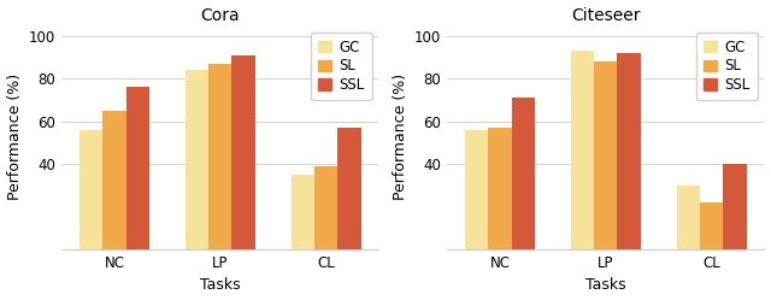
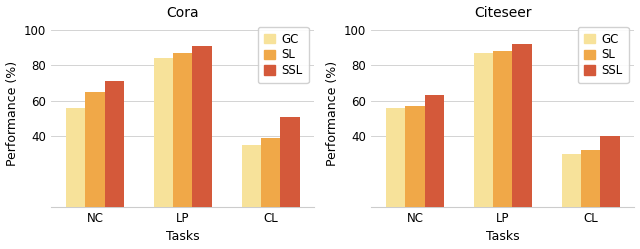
Cora/SSL/NC: 76 -> 71
Cora/SSL/CL: 57 -> 51
Citeseer/SSL/NC: 71 -> 63
Citeseer/GC/LP: 93 -> 87
Citeseer/SL/CL: 22 -> 32
